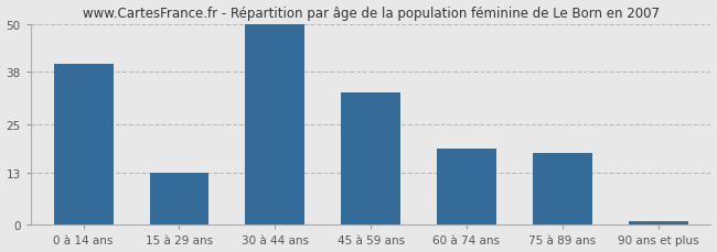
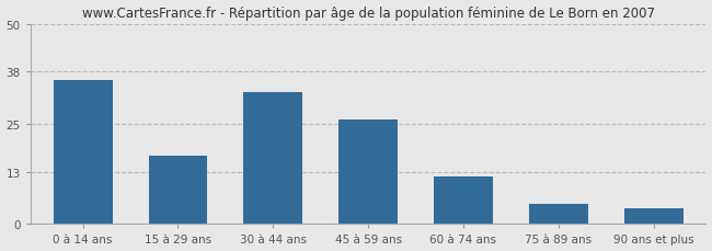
0 à 14 ans: 40 -> 36
15 à 29 ans: 13 -> 17
30 à 44 ans: 50 -> 33
45 à 59 ans: 33 -> 26
60 à 74 ans: 19 -> 12
75 à 89 ans: 18 -> 5
90 ans et plus: 1 -> 4
